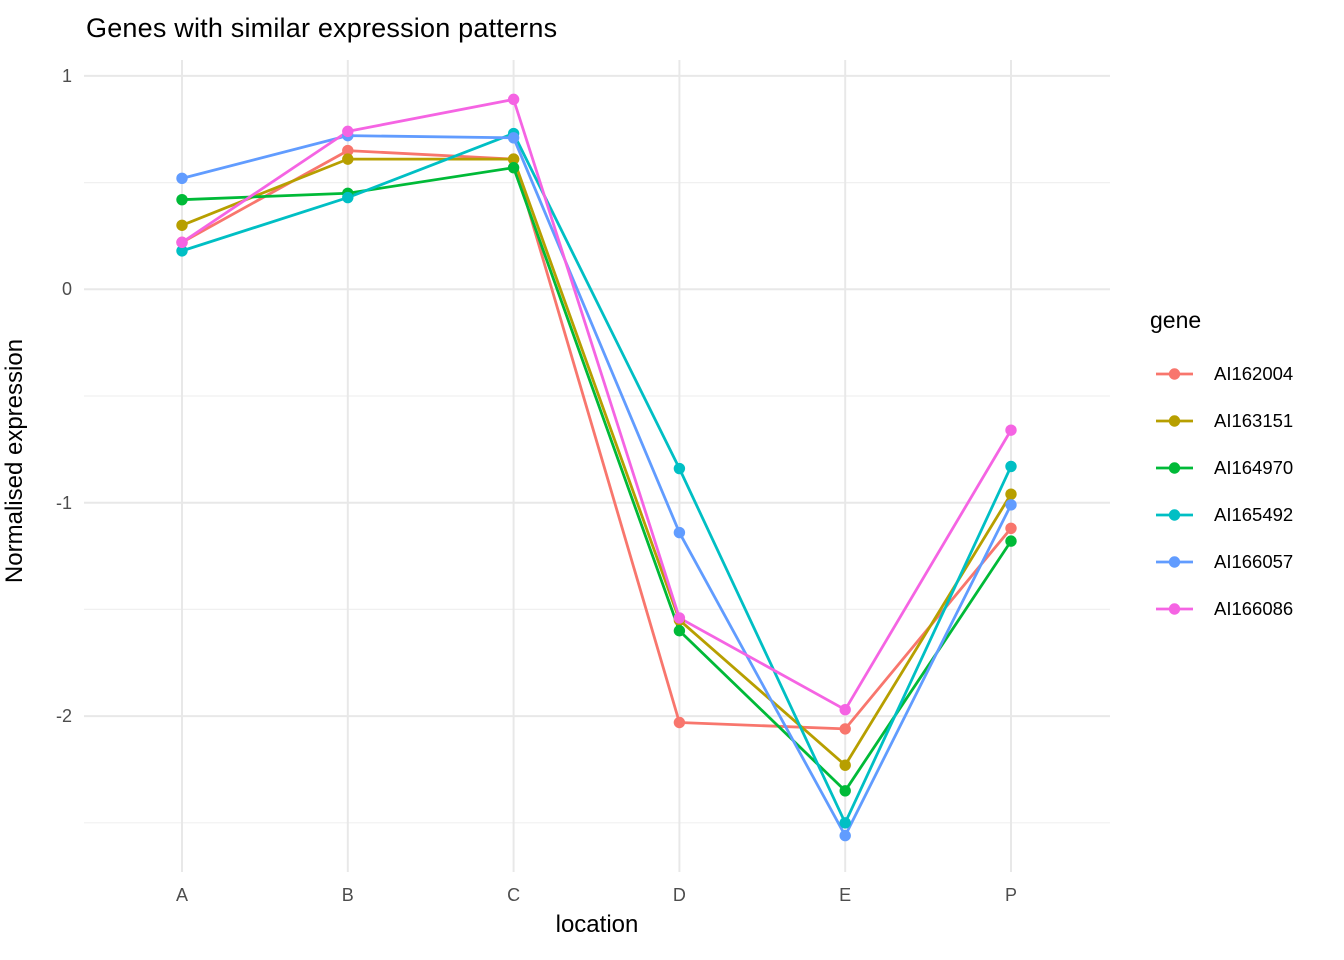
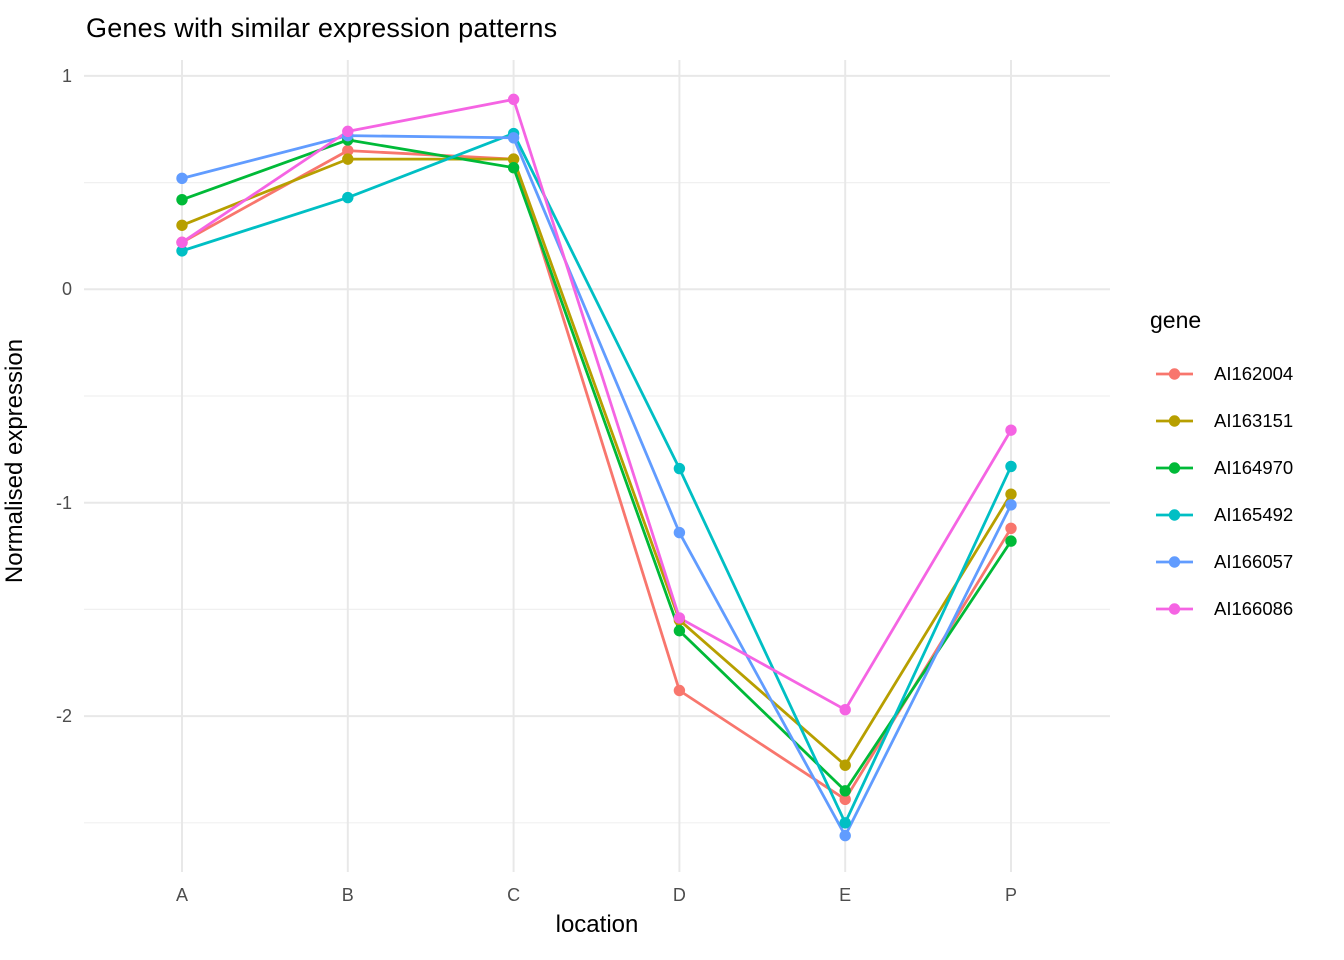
AI164970/B: 0.45 -> 0.70
AI162004/D: -2.03 -> -1.88
AI162004/E: -2.06 -> -2.39
